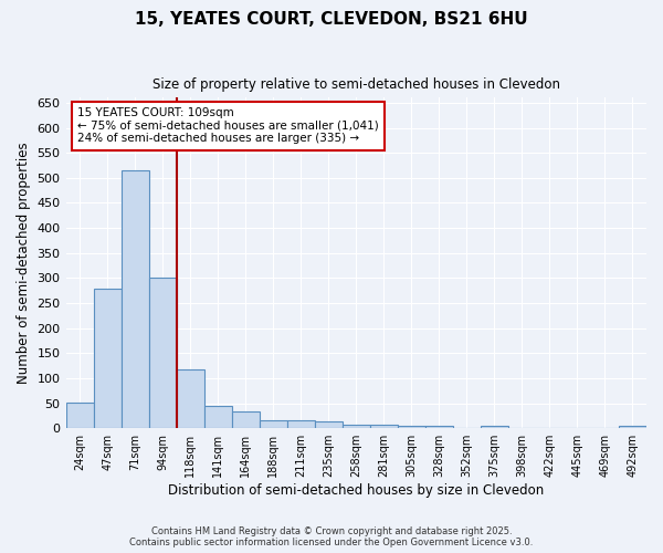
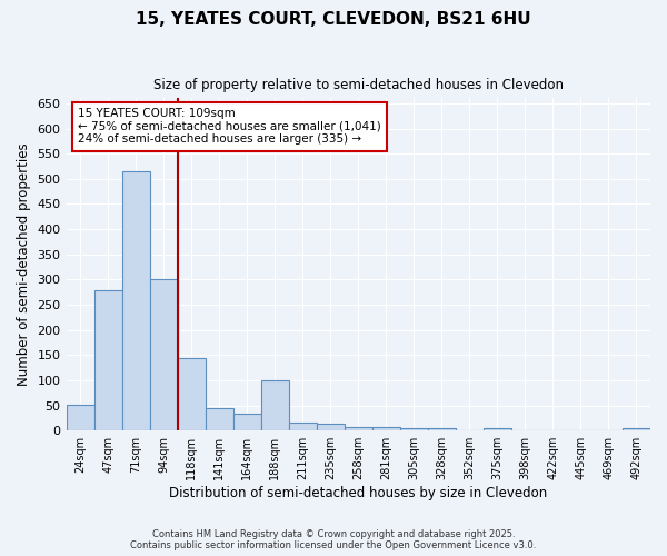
118sqm: 118 -> 145
188sqm: 17 -> 100
